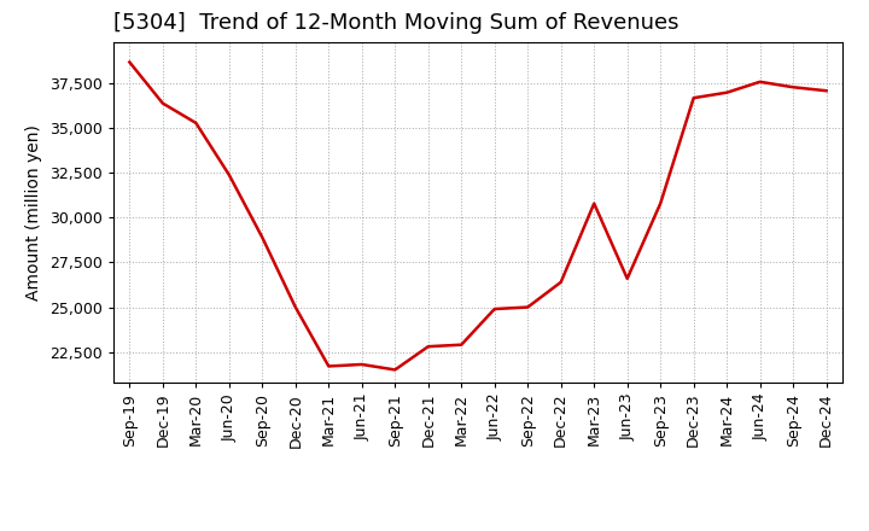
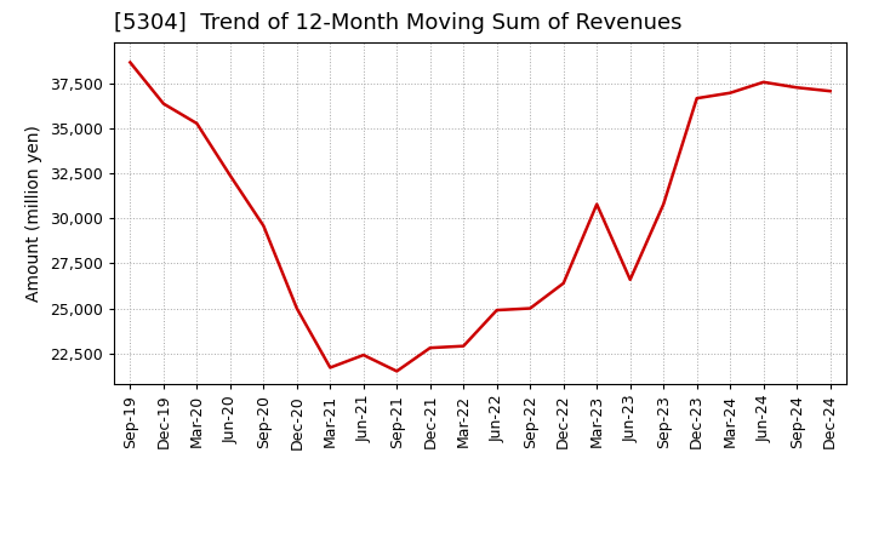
Sep-20: 28,900 -> 29,600
Jun-21: 21,800 -> 22,400
